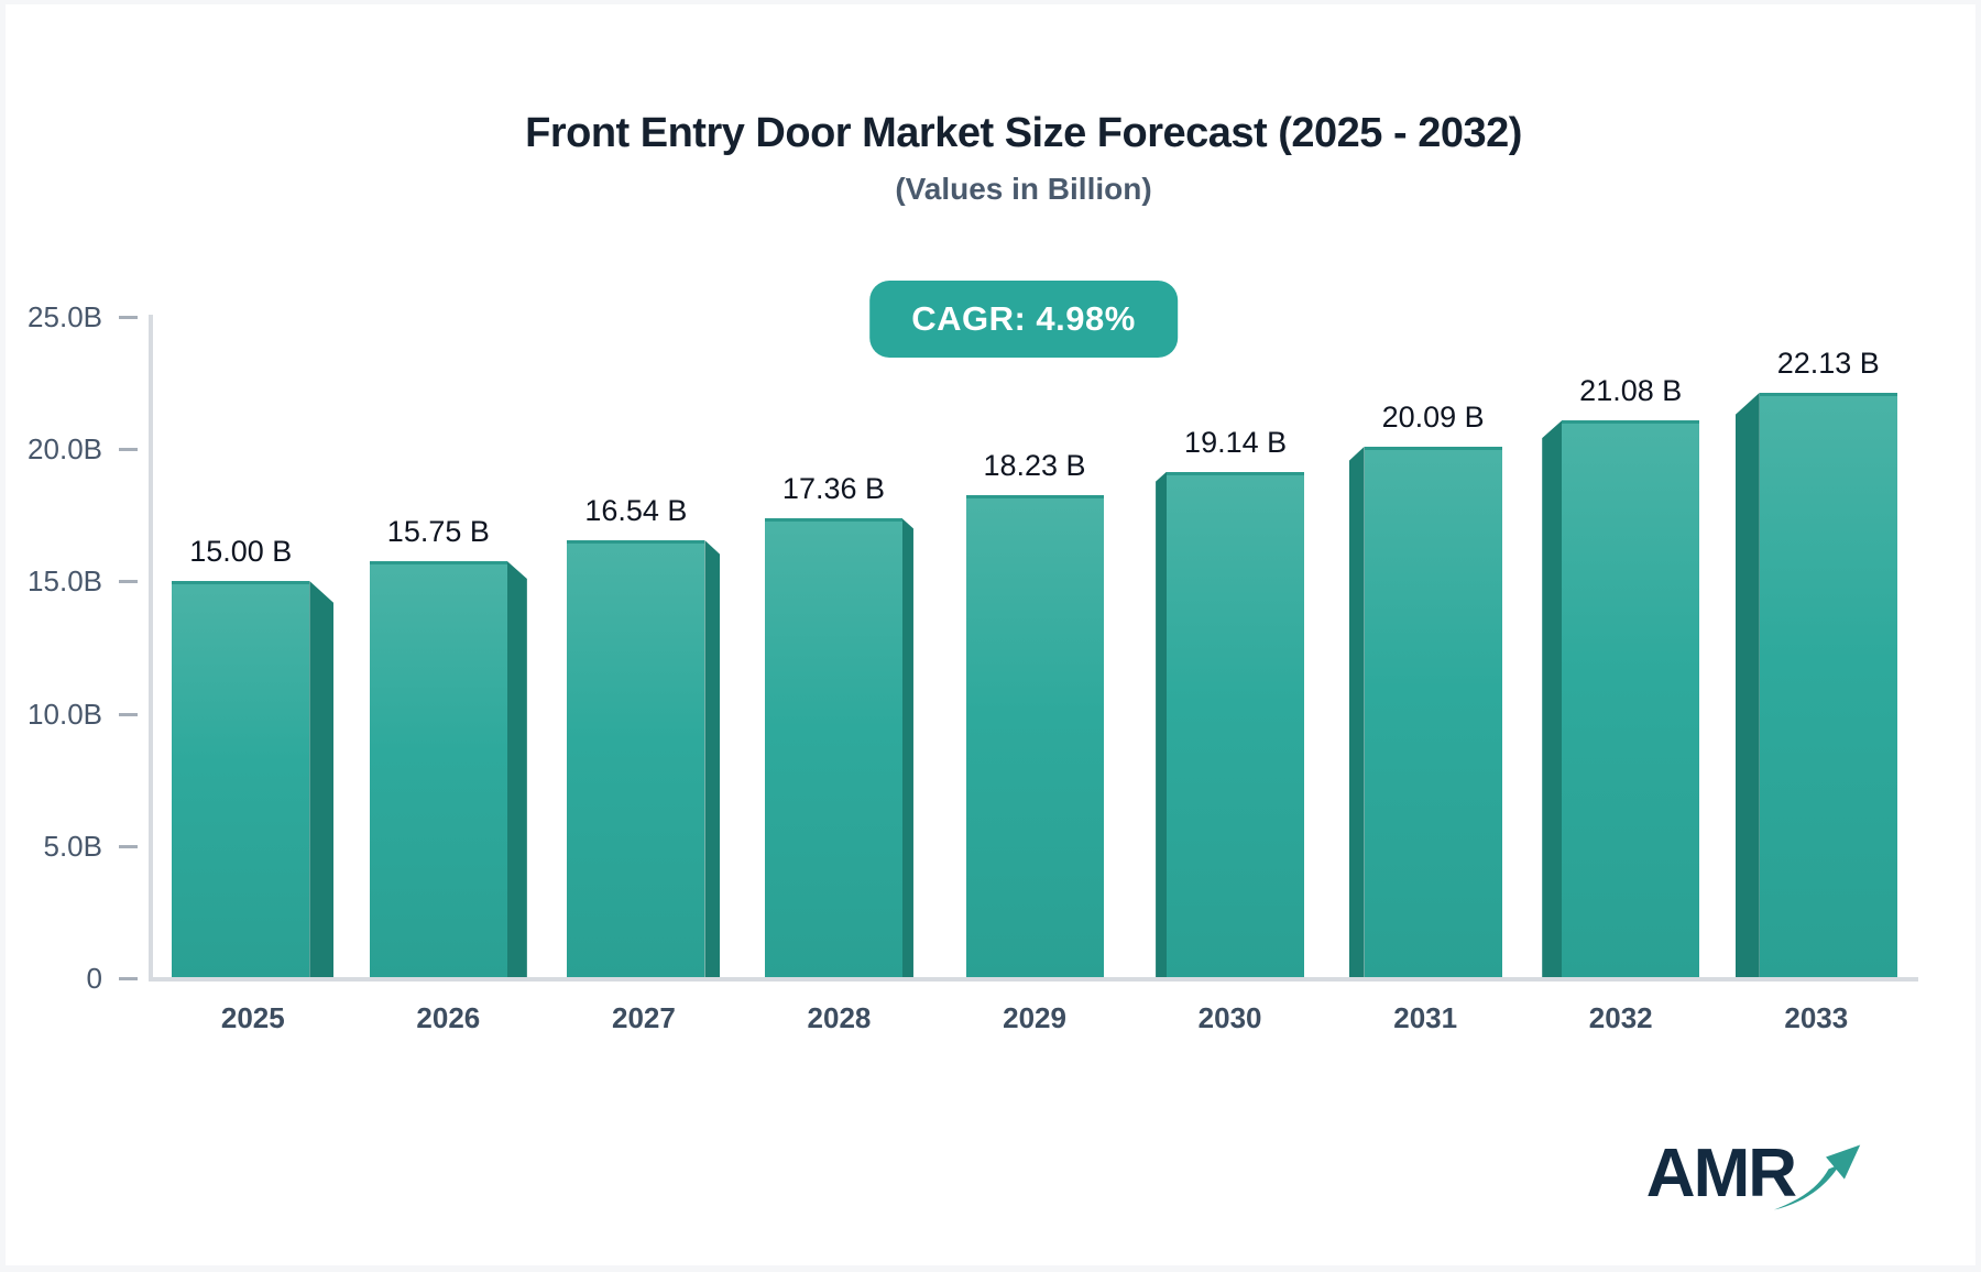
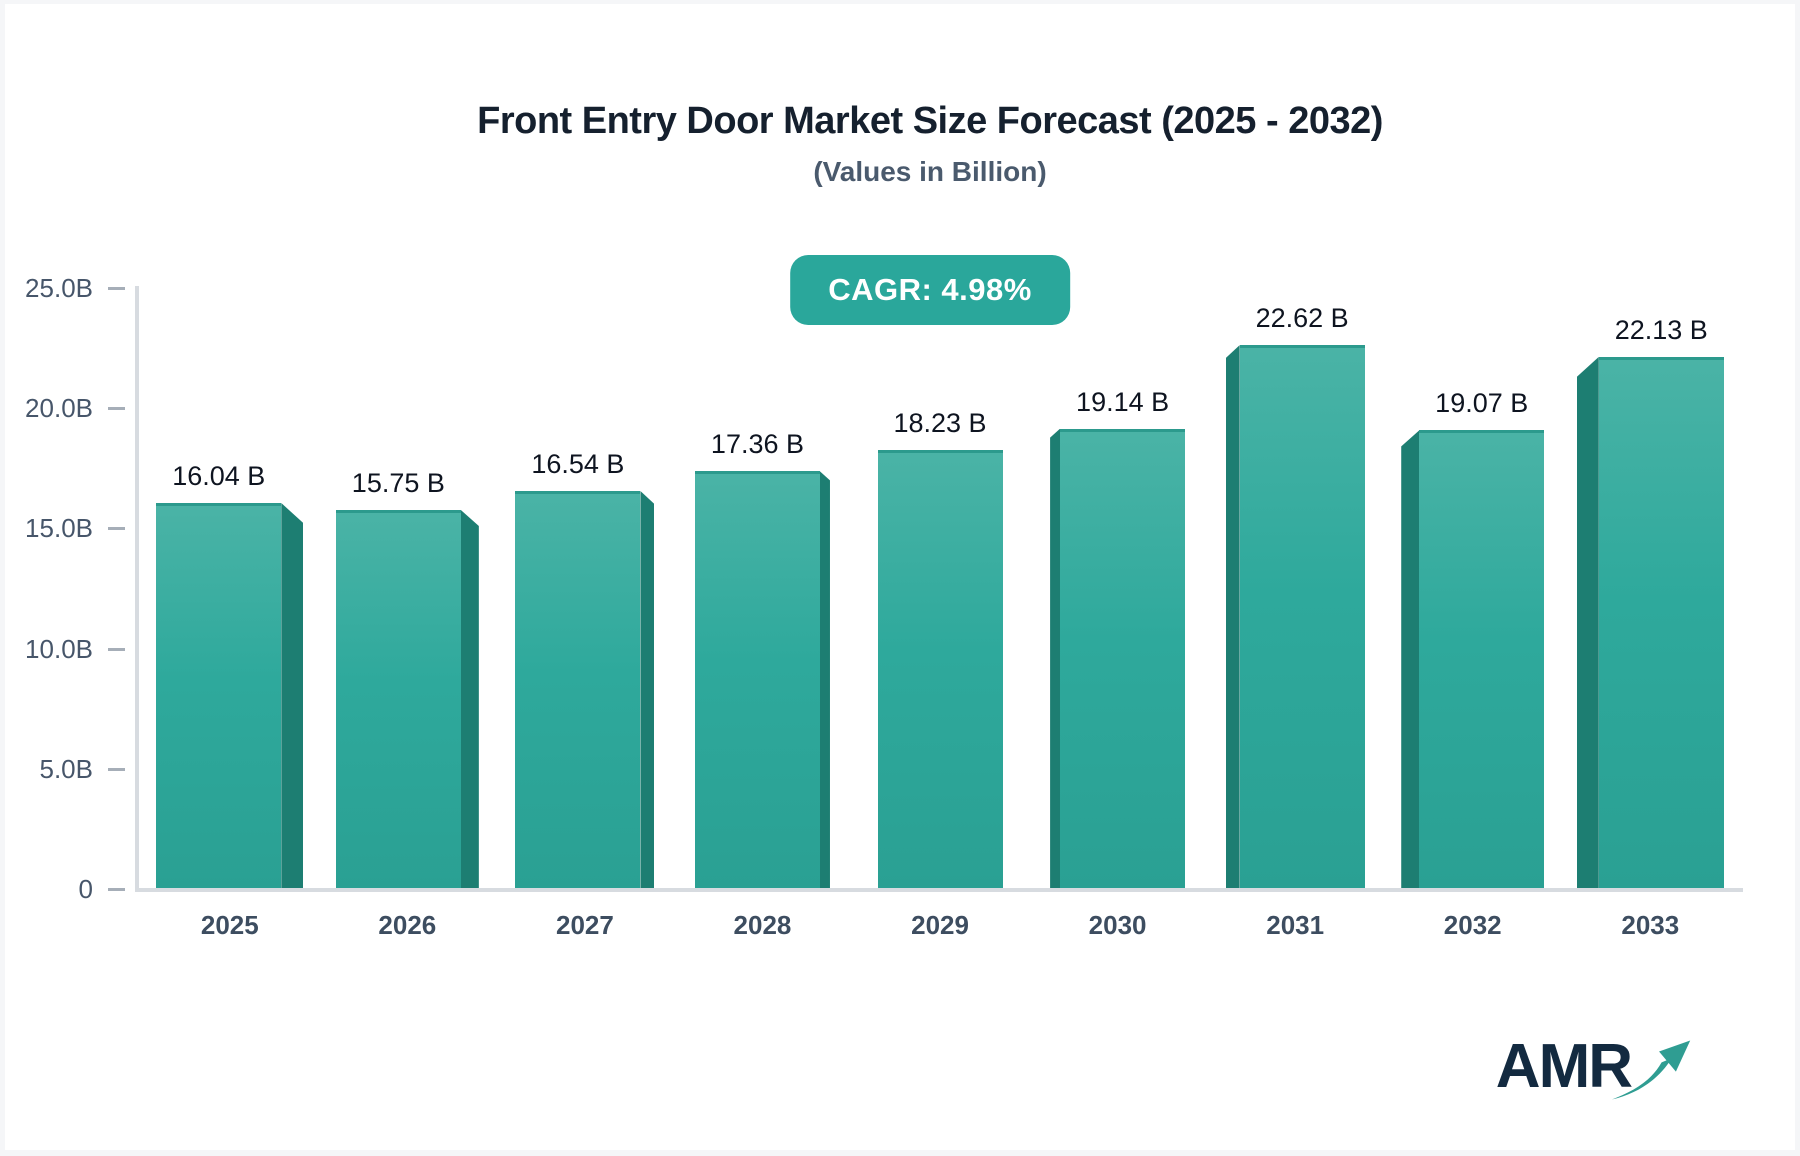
2025: 15.00 -> 16.04
2031: 20.09 -> 22.62
2032: 21.08 -> 19.07
